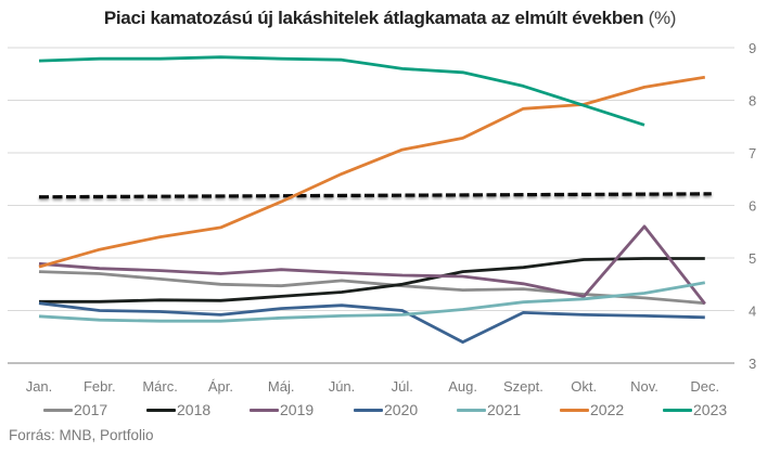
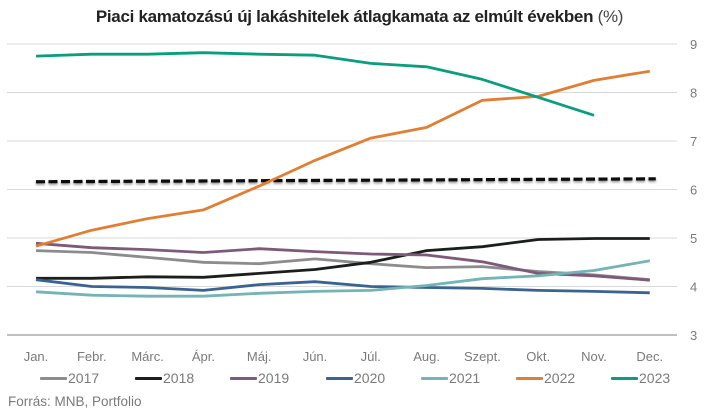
2020/Aug.: 3.4 -> 4.0
2019/Nov.: 5.6 -> 4.2
